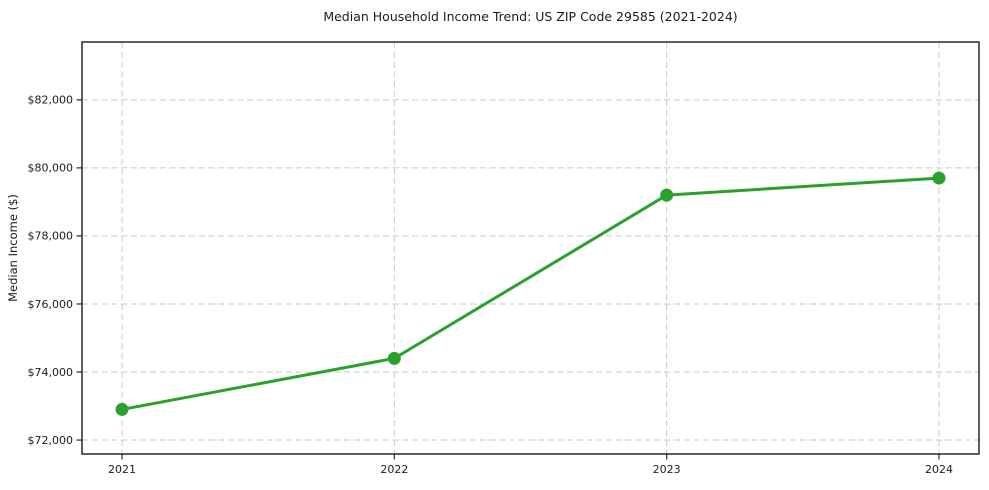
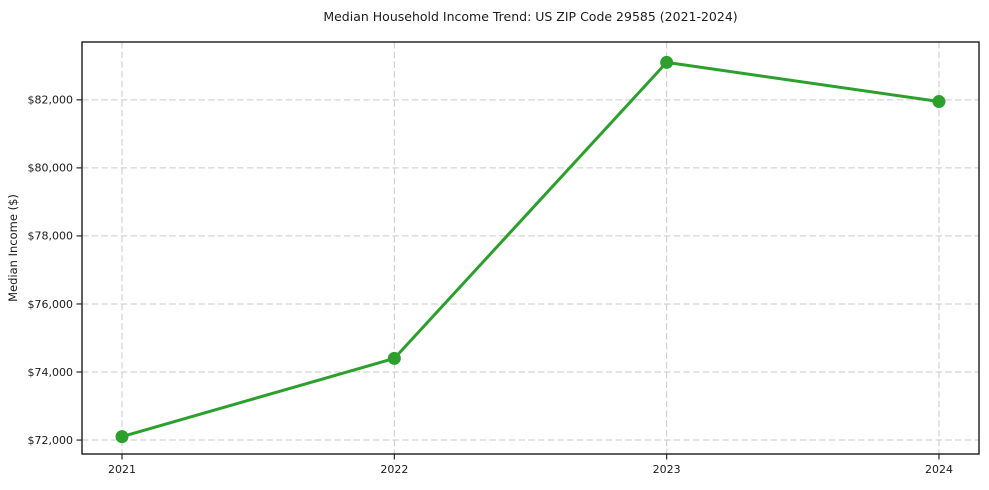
2021: $72900 -> $72100
2023: $79200 -> $83100
2024: $79700 -> $82000
